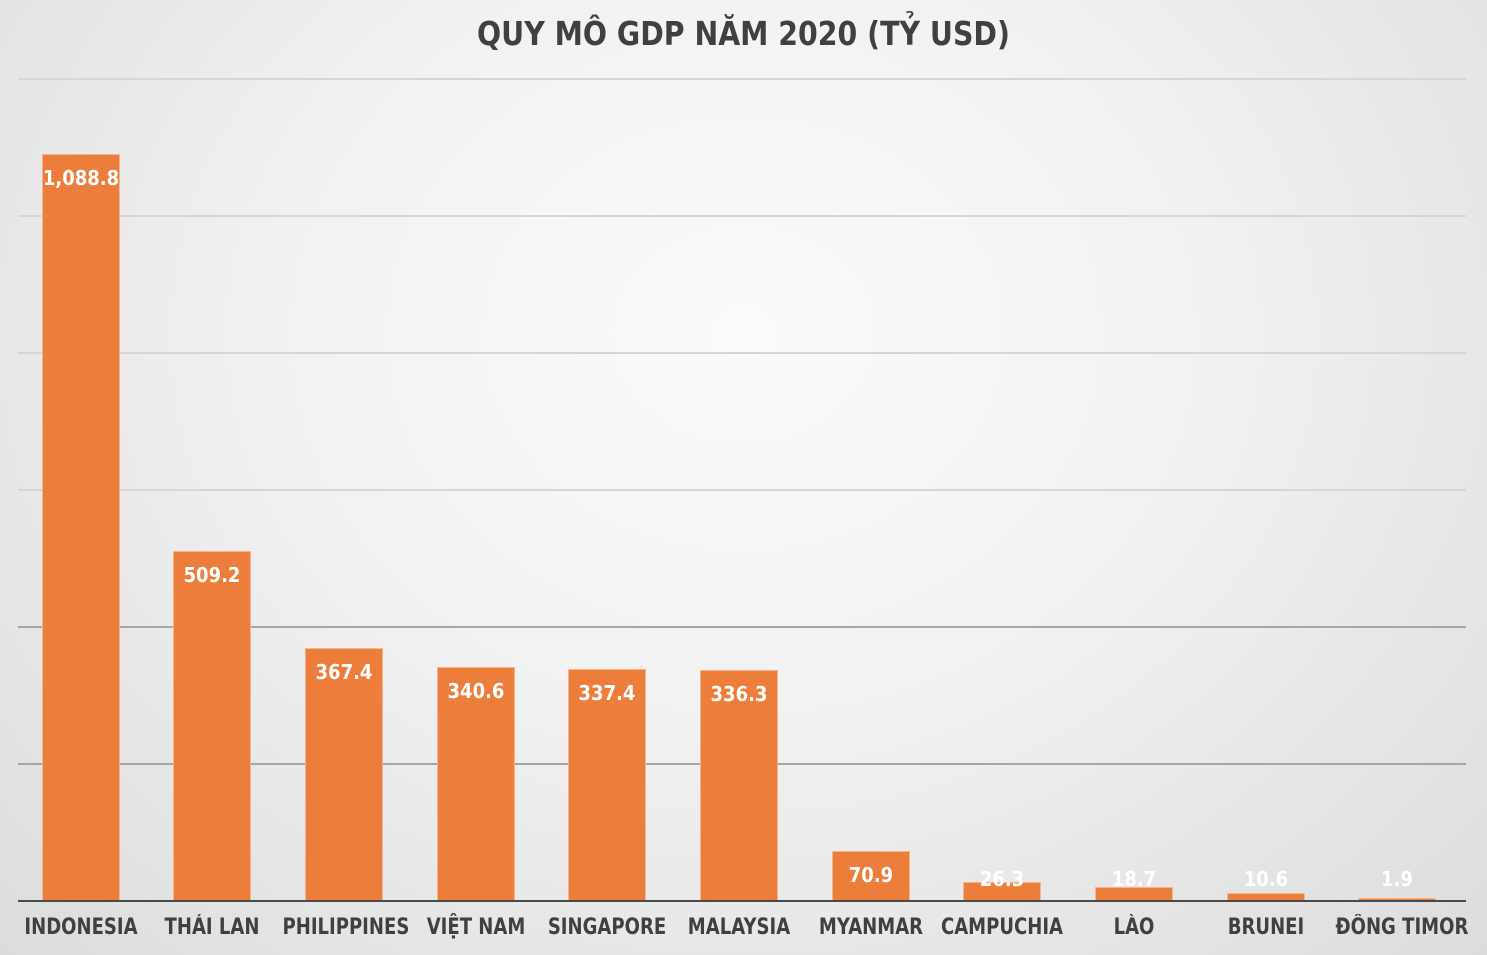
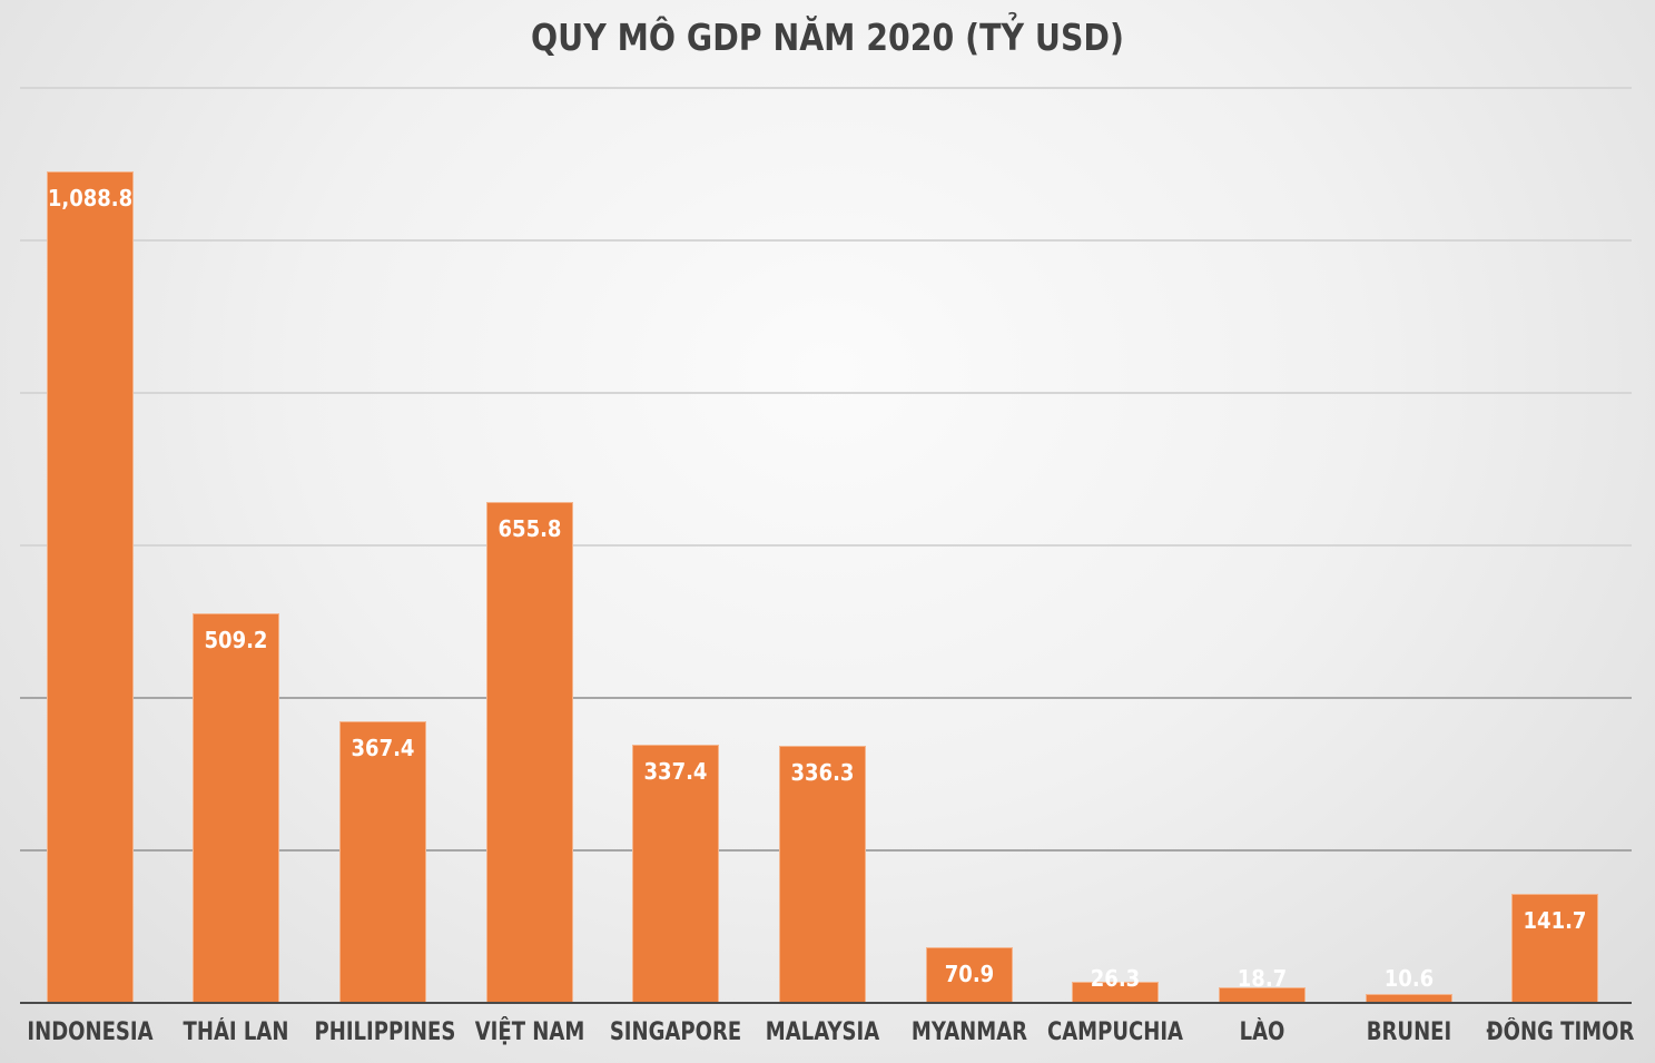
VIỆT NAM: 340.6 -> 655.8
ĐÔNG TIMOR: 1.9 -> 141.7
